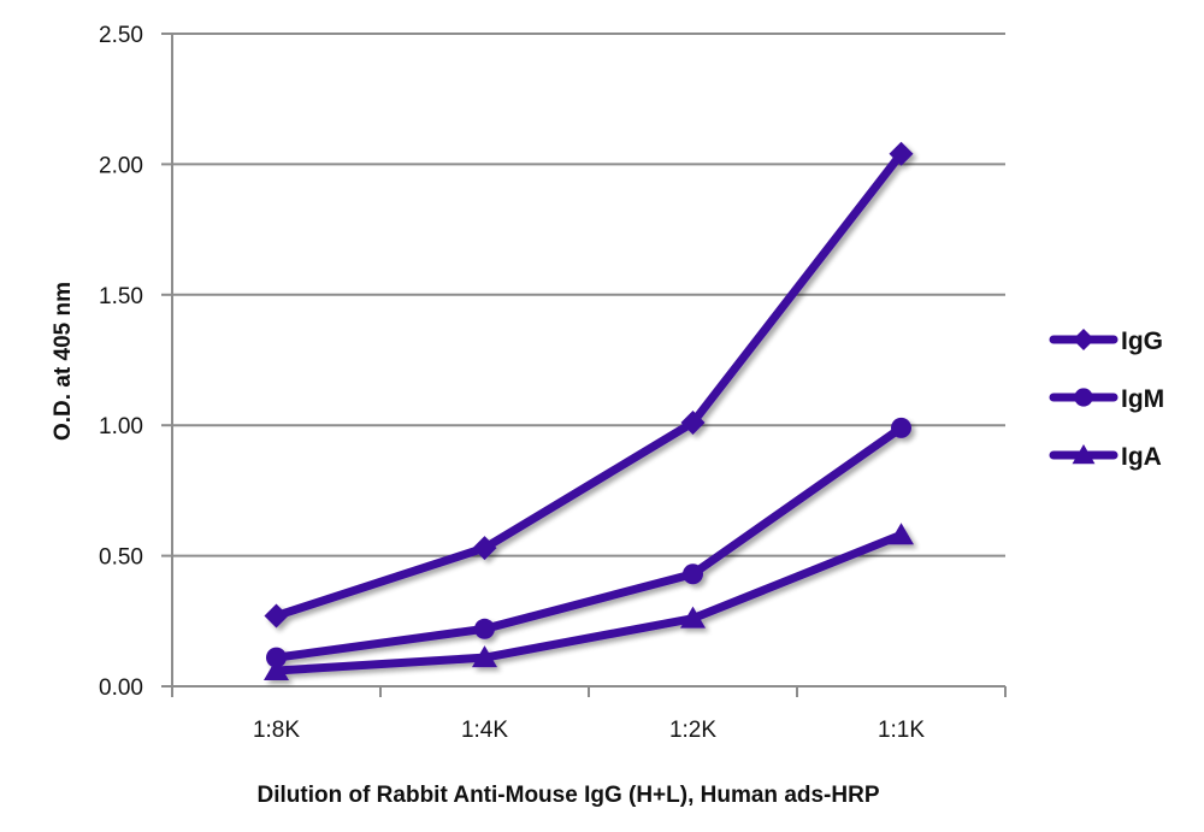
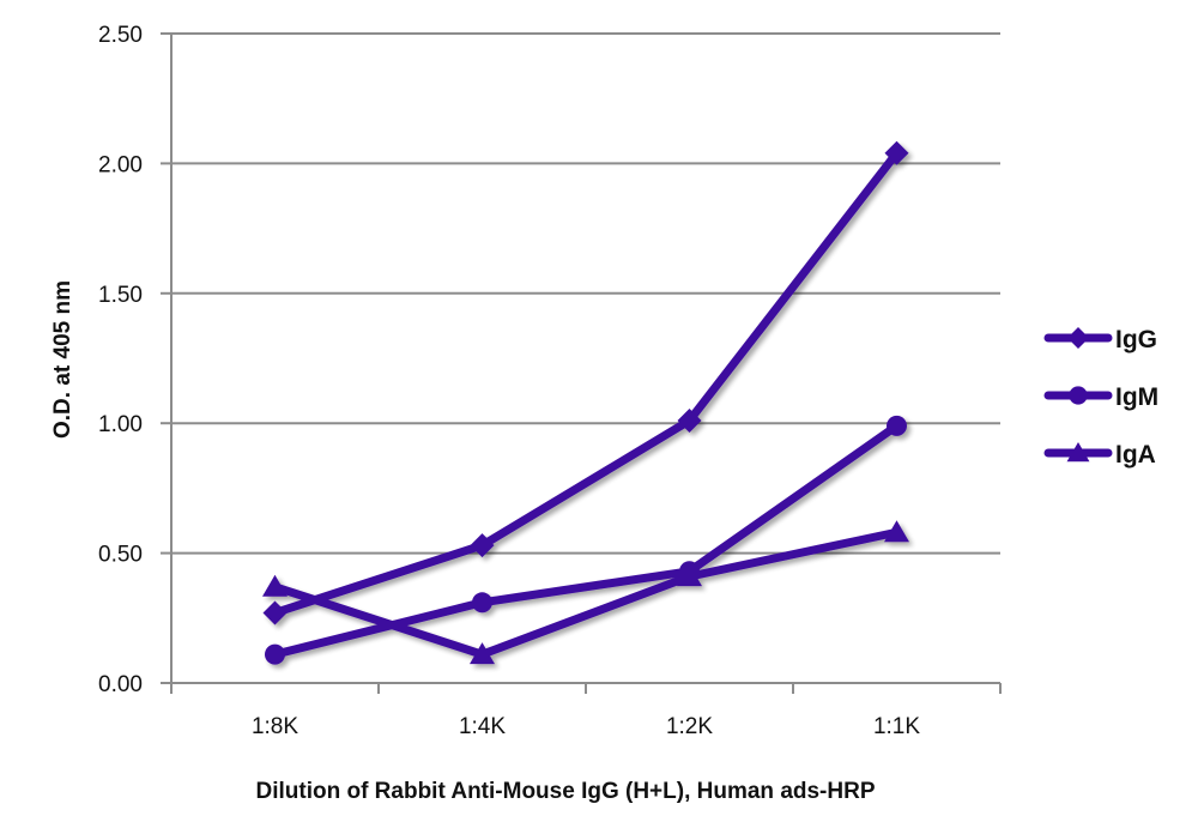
IgA/1:8K: 0.06 -> 0.37
IgM/1:4K: 0.22 -> 0.31
IgA/1:2K: 0.26 -> 0.41
